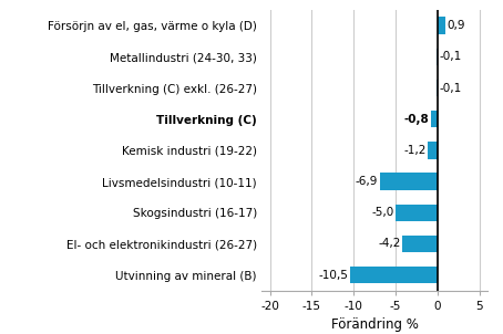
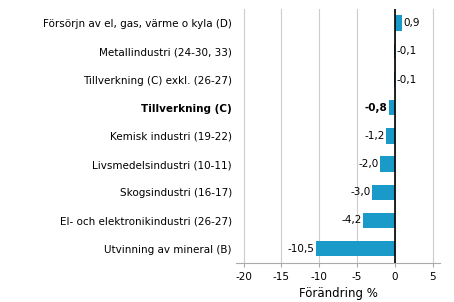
Livsmedelsindustri (10-11): -6,9 -> -2,0
Skogsindustri (16-17): -5,0 -> -3,0
